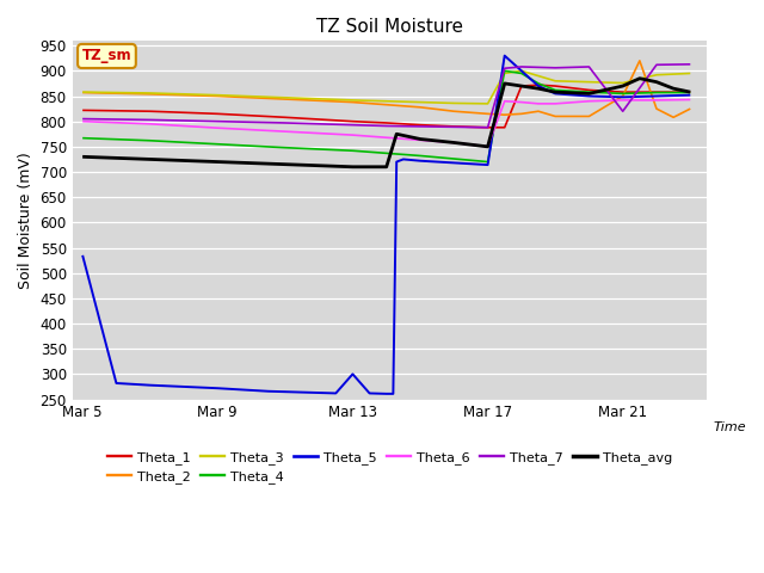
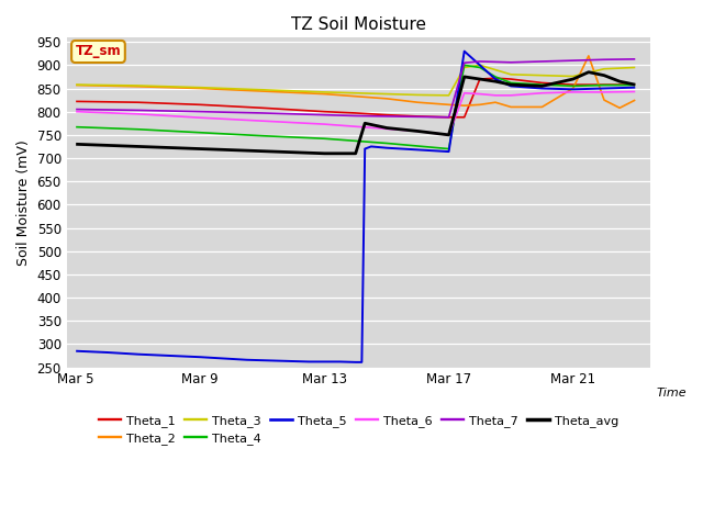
Theta_5/Mar 5: 535 -> 285
Theta_5/Mar 13: 300 -> 262
Theta_7/Mar 21: 820 -> 910
